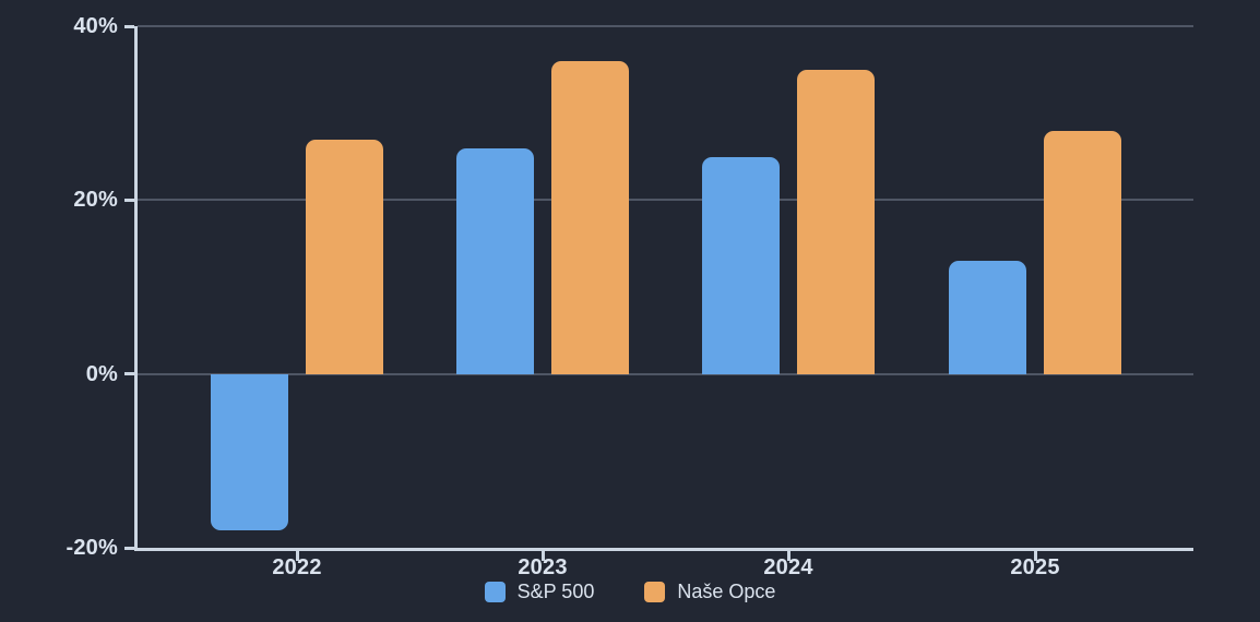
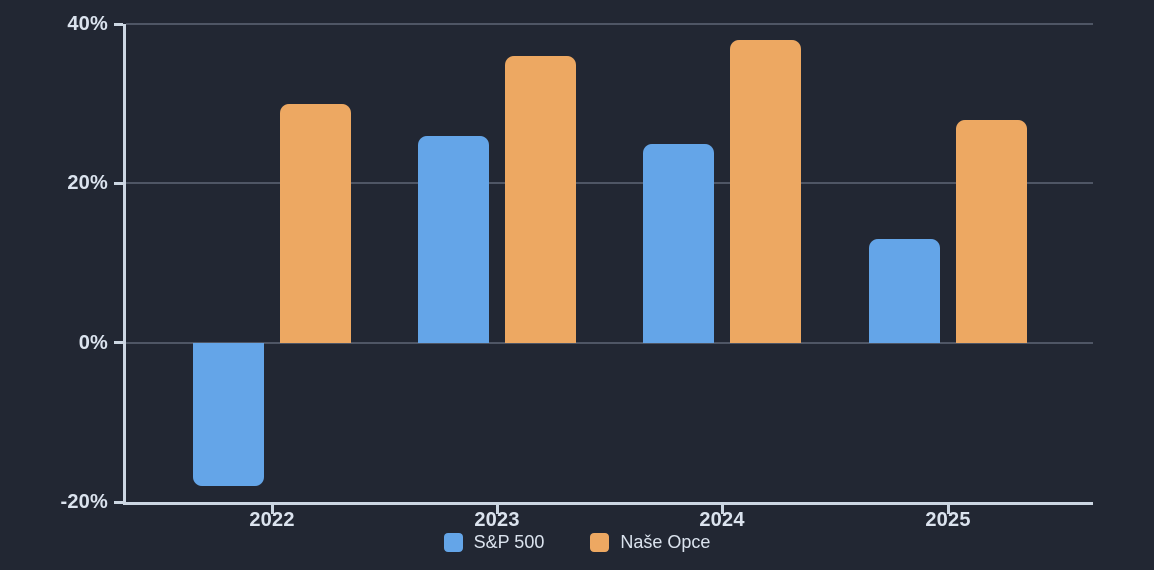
Naše Opce/2022: 27% -> 30%
Naše Opce/2024: 35% -> 38%
